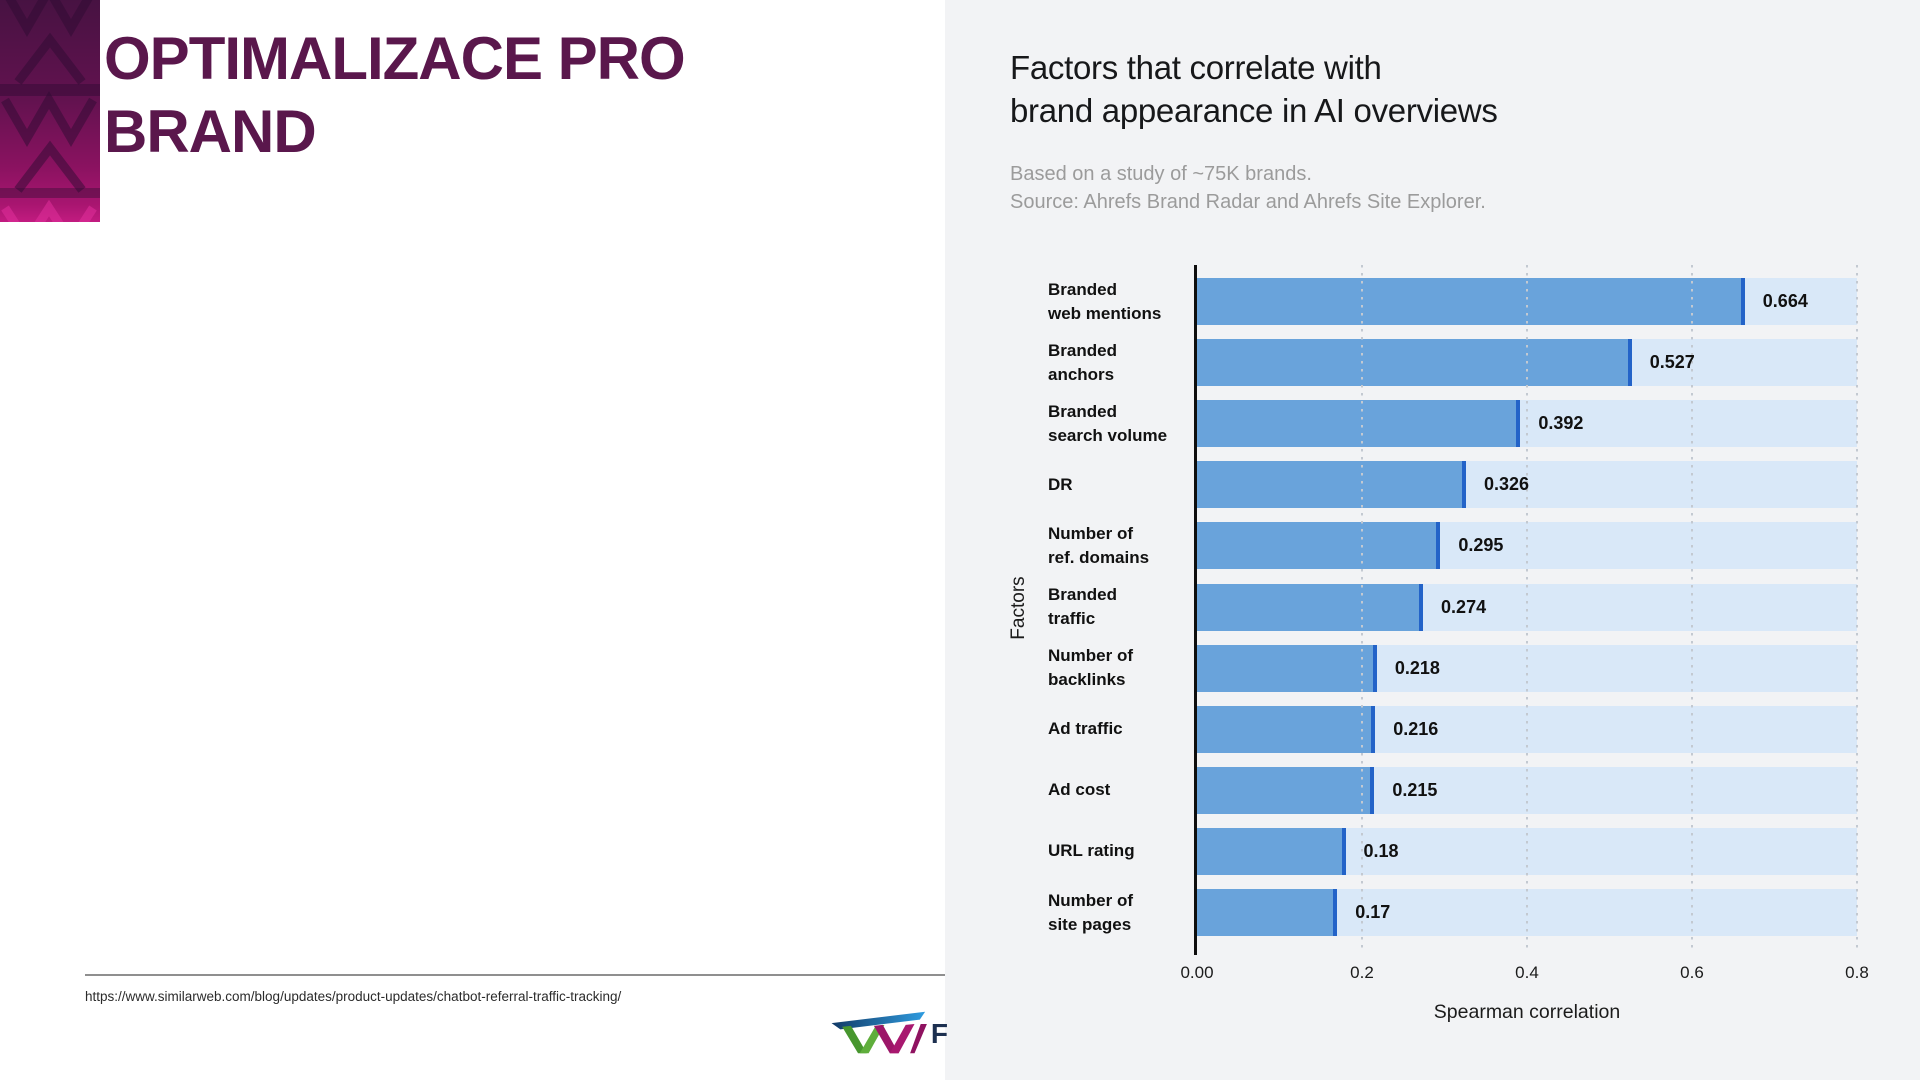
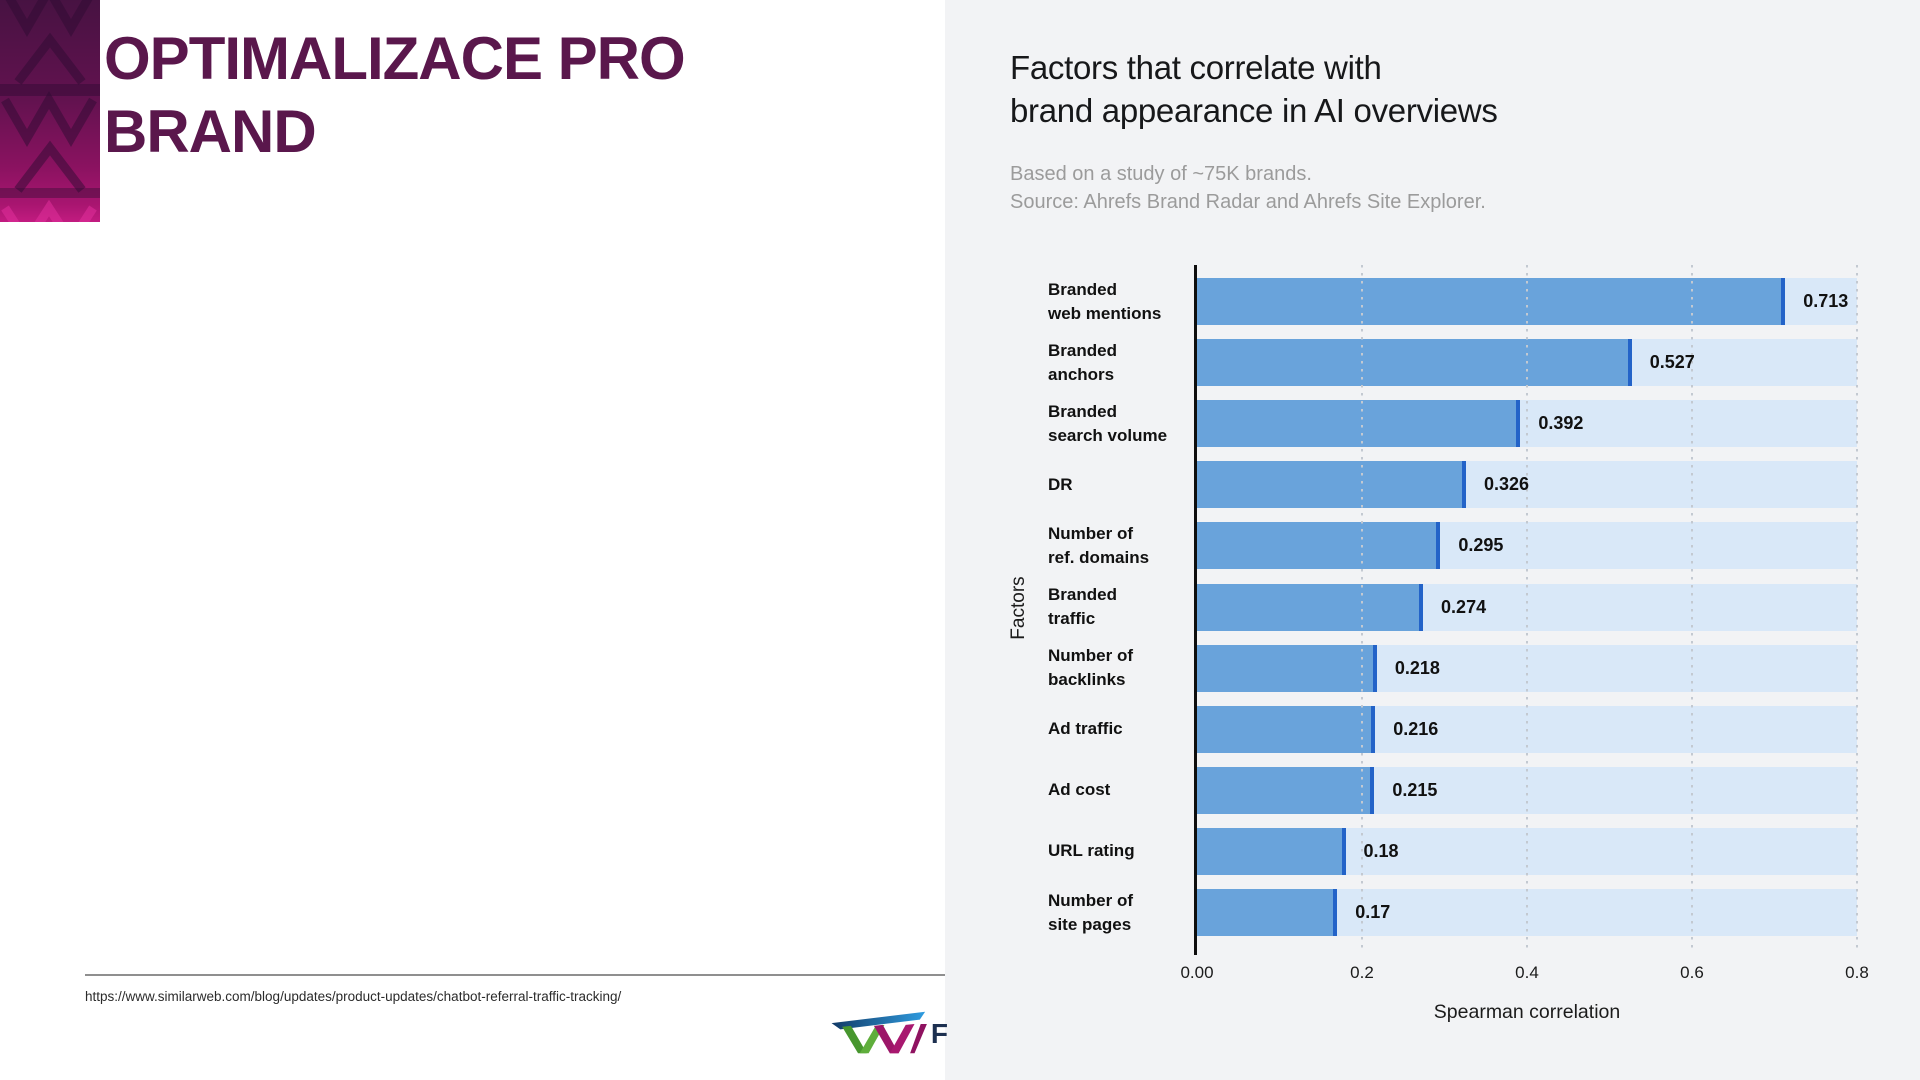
Branded web mentions: 0.664 -> 0.713
